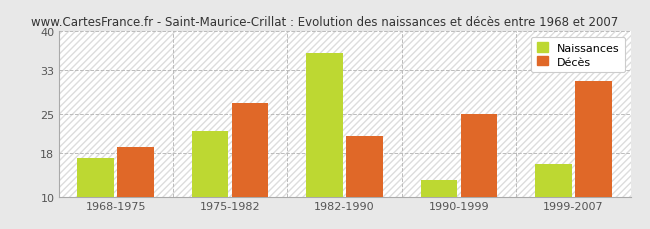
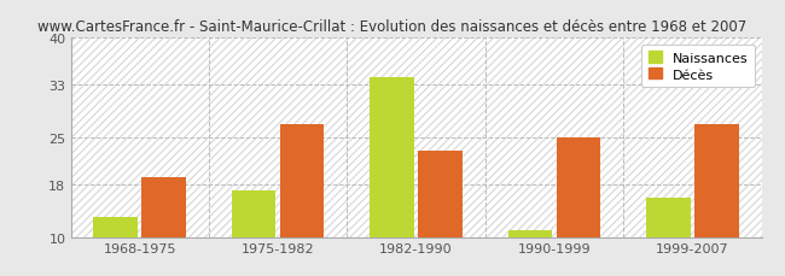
Naissances/1968-1975: 17 -> 13
Naissances/1975-1982: 22 -> 17
Naissances/1982-1990: 36 -> 34
Décès/1982-1990: 21 -> 23
Naissances/1990-1999: 13 -> 11
Décès/1999-2007: 31 -> 27
